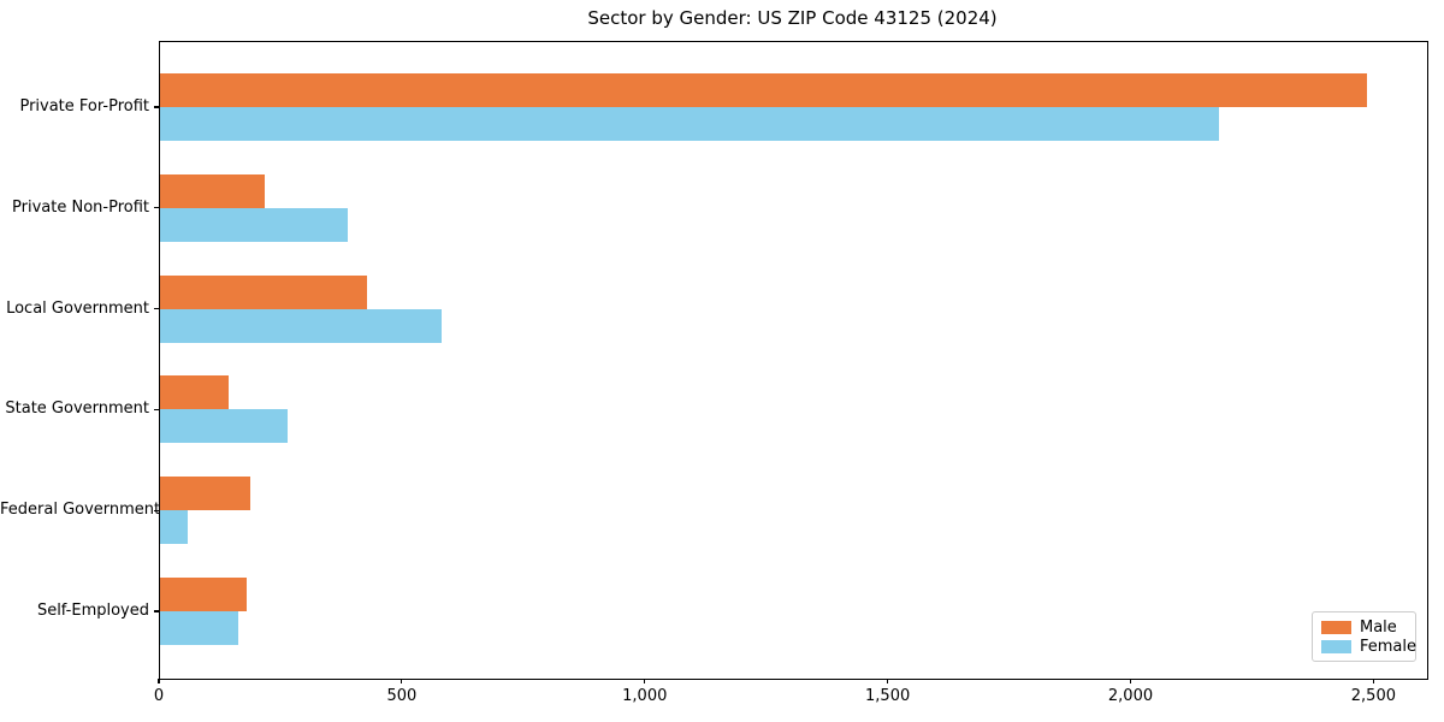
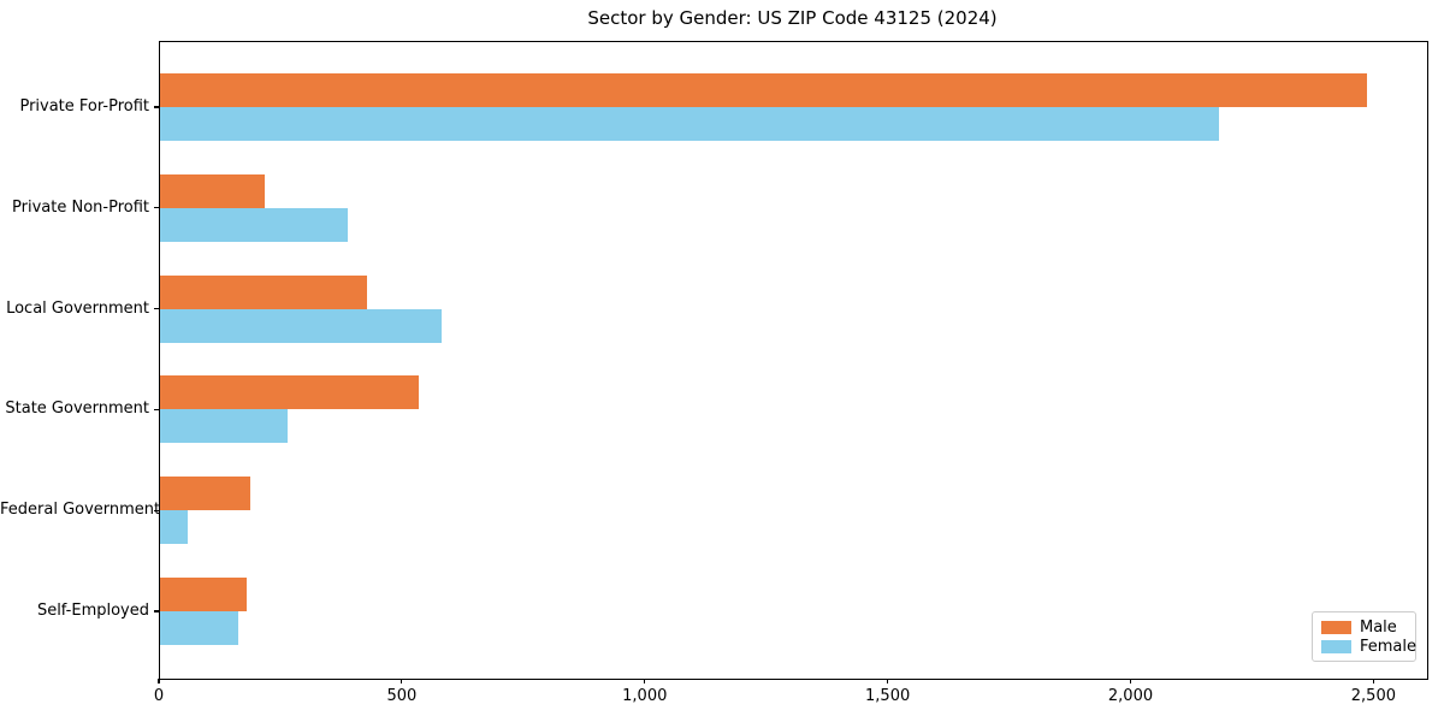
Male/State Government: 140 -> 530
